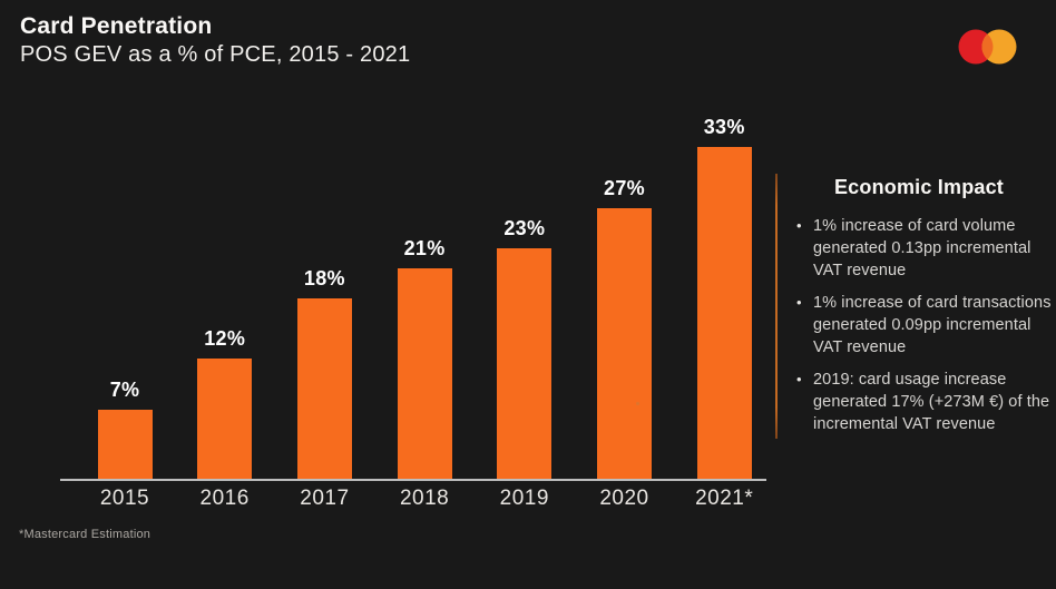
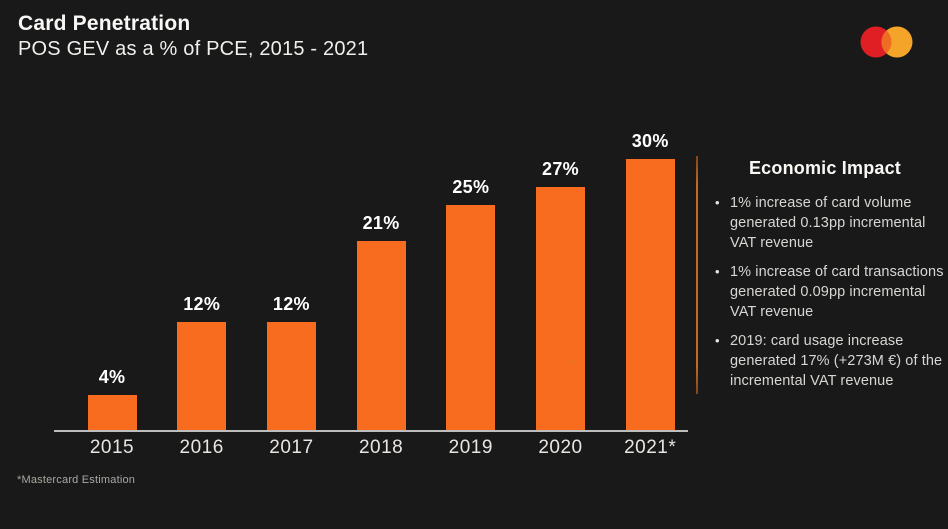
2015: 7% -> 4%
2017: 18% -> 12%
2019: 23% -> 25%
2021*: 33% -> 30%
